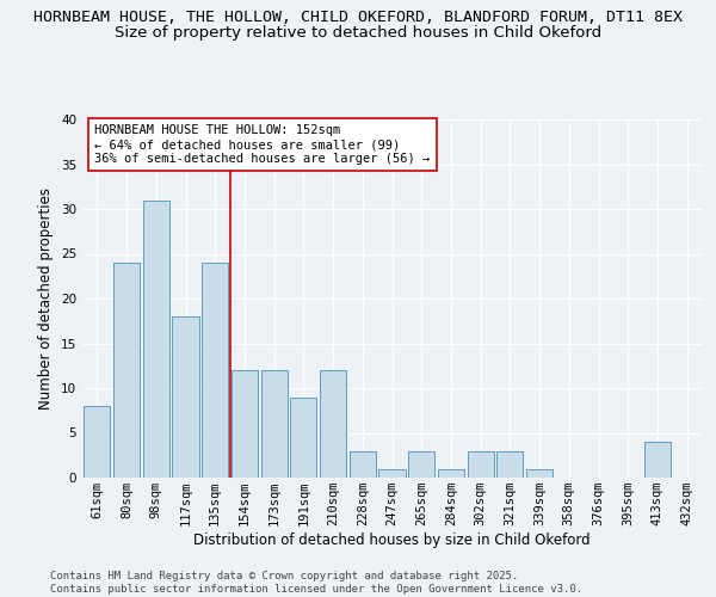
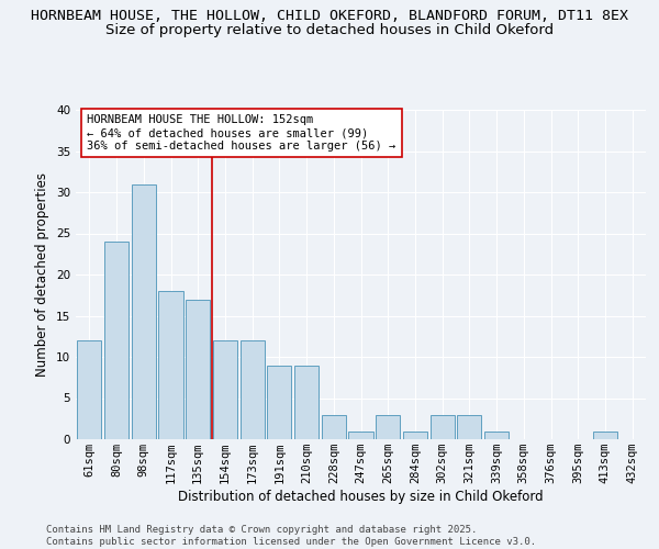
61sqm: 8 -> 12
135sqm: 24 -> 17
210sqm: 12 -> 9
413sqm: 4 -> 1
